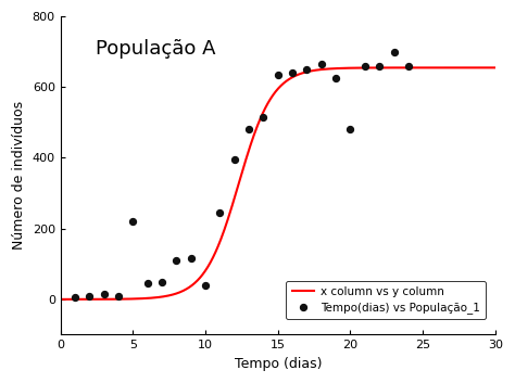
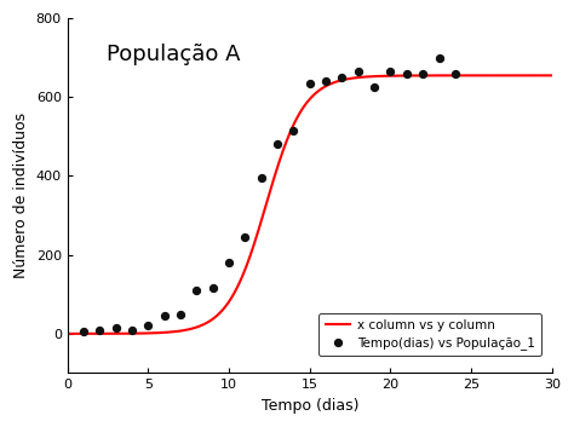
Tempo(dias) vs População_1/5: 220 -> 20
Tempo(dias) vs População_1/10: 40 -> 180
Tempo(dias) vs População_1/20: 480 -> 665
